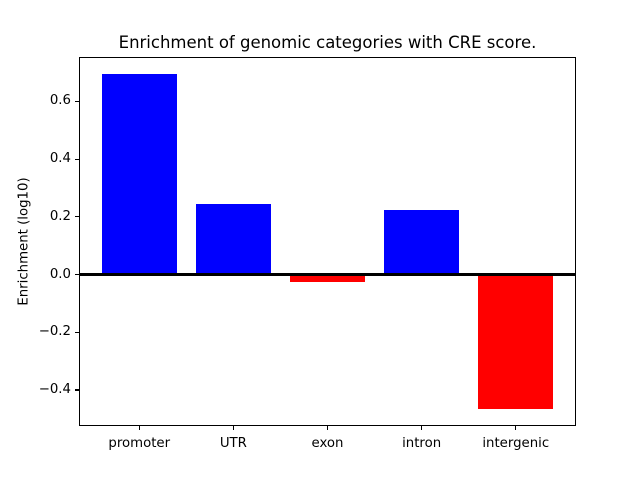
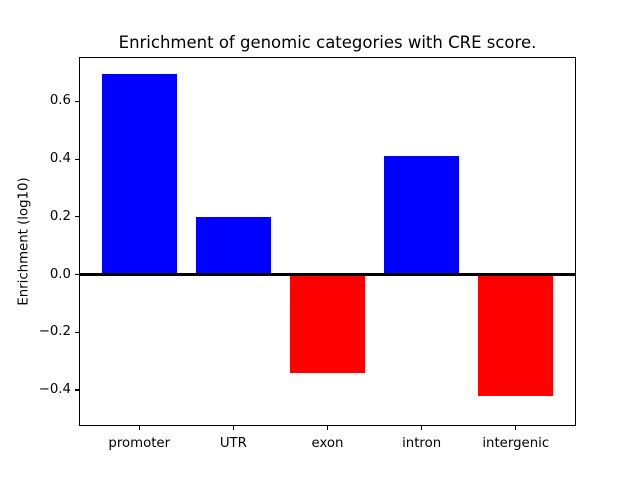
UTR: 0.24 -> 0.20
exon: -0.03 -> -0.34
intron: 0.23 -> 0.41
intergenic: -0.47 -> -0.42
